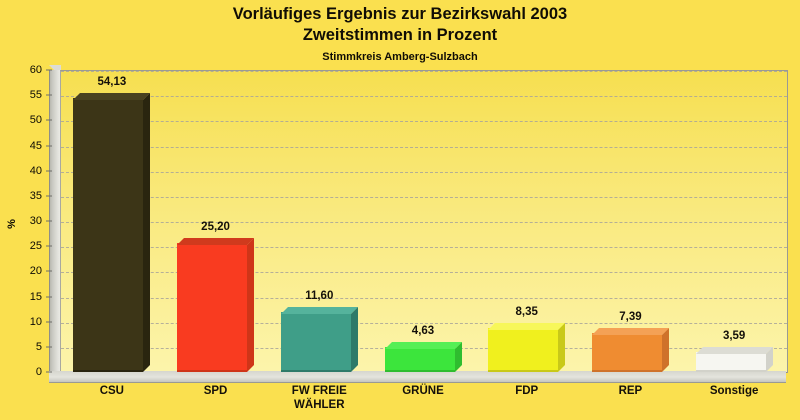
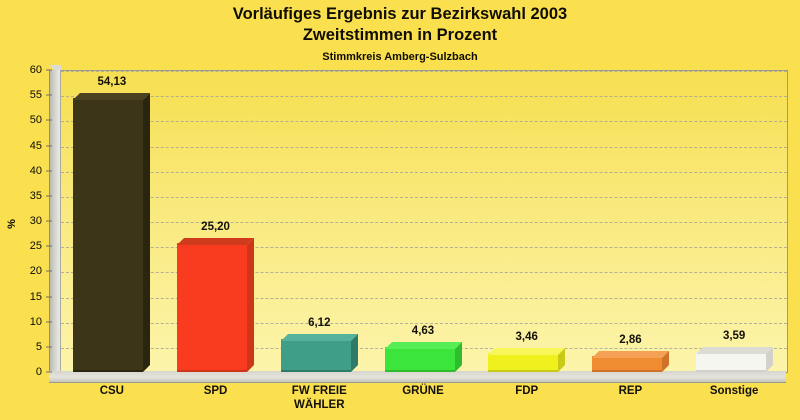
FW FREIE WÄHLER: 11,60 -> 6,12
FDP: 8,35 -> 3,46
REP: 7,39 -> 2,86
